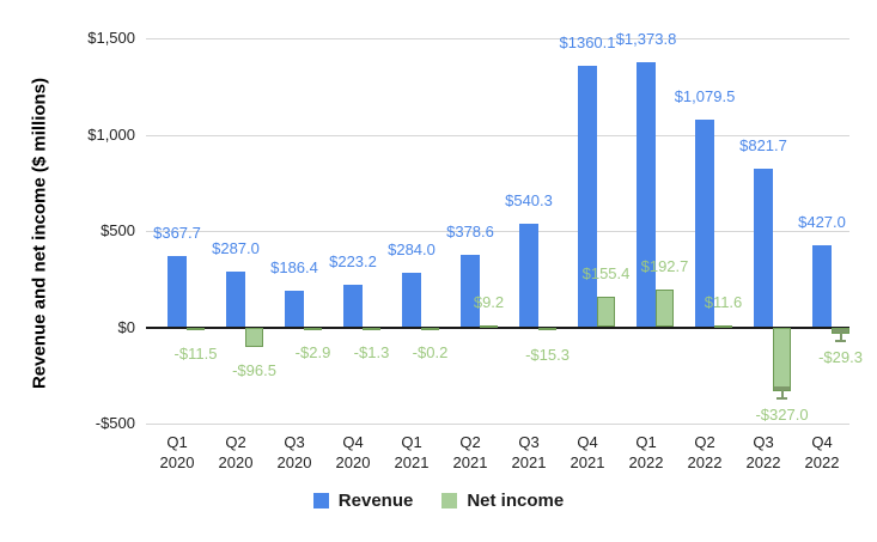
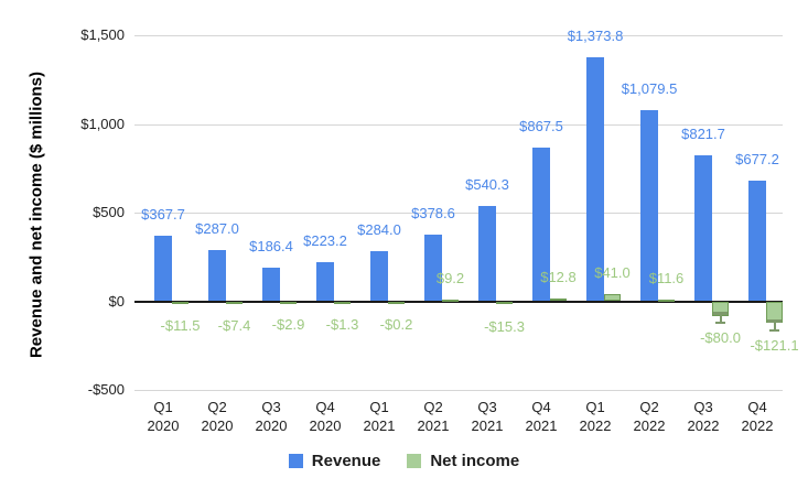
Net income/Q2 2020: -$96.5 -> -$7.4
Revenue/Q4 2021: $1360.1 -> $867.5
Net income/Q4 2021: $155.4 -> $12.8
Net income/Q1 2022: $192.7 -> $41.0
Net income/Q3 2022: -$327.0 -> -$80.0
Revenue/Q4 2022: $427.0 -> $677.2
Net income/Q4 2022: -$29.3 -> -$121.1
